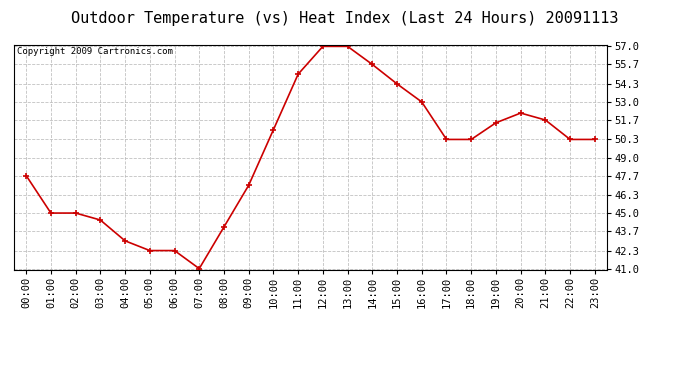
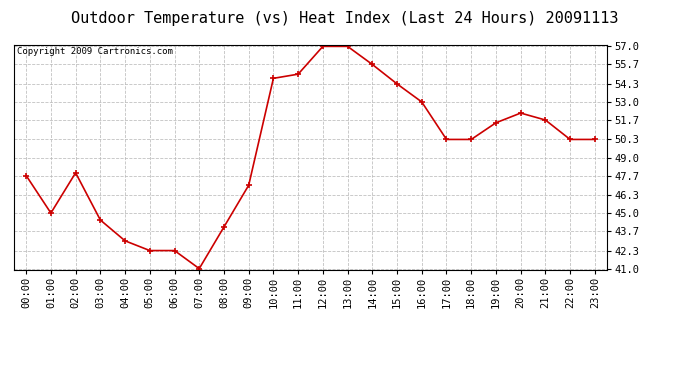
02:00: 45.0 -> 47.9
10:00: 51.0 -> 54.7
